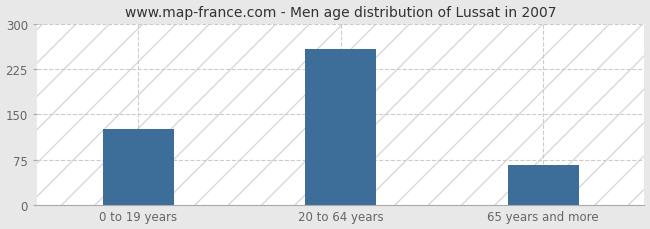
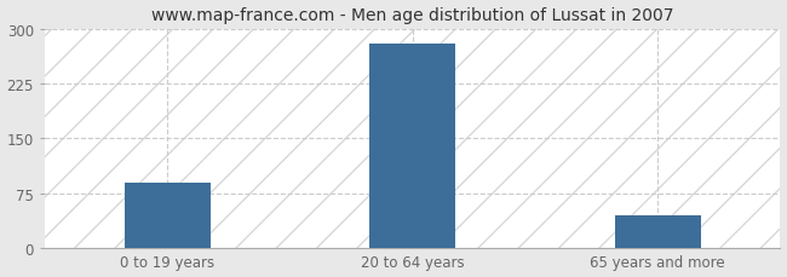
0 to 19 years: 126 -> 90
20 to 64 years: 258 -> 280
65 years and more: 66 -> 45
